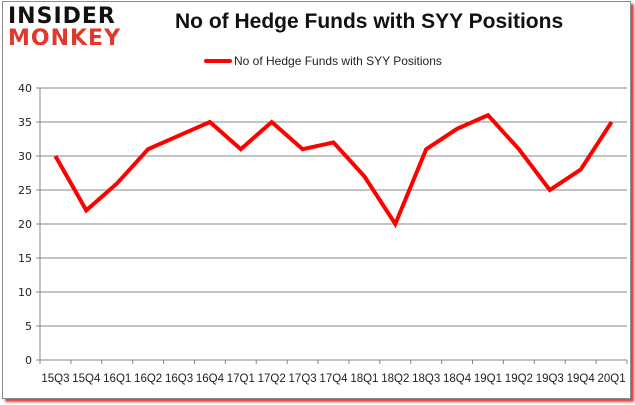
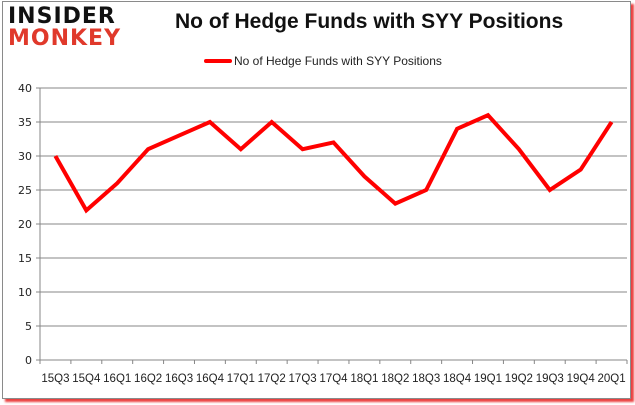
18Q2: 20 -> 23
18Q3: 31 -> 25
